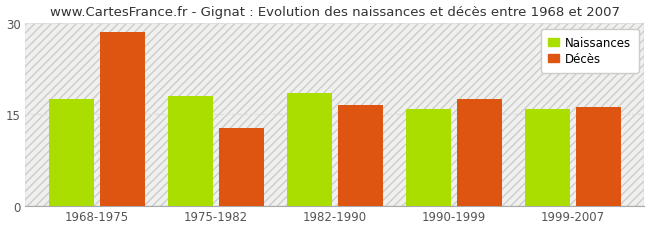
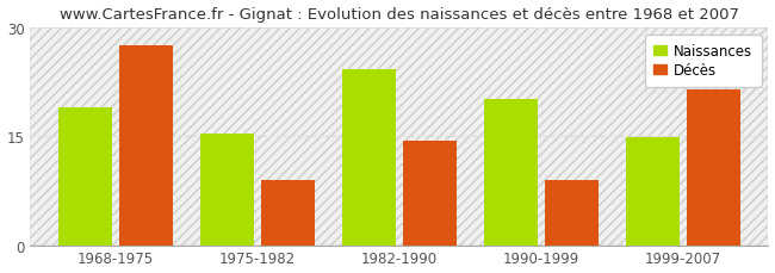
Naissances/1968-1975: 17.5 -> 19.0
Décès/1968-1975: 28.5 -> 27.6
Naissances/1975-1982: 18.0 -> 15.4
Décès/1975-1982: 12.8 -> 9.0
Naissances/1982-1990: 18.5 -> 24.2
Décès/1982-1990: 16.5 -> 14.4
Naissances/1990-1999: 15.8 -> 20.2
Décès/1990-1999: 17.5 -> 9.0
Naissances/1999-2007: 15.9 -> 14.8
Décès/1999-2007: 16.2 -> 21.4
